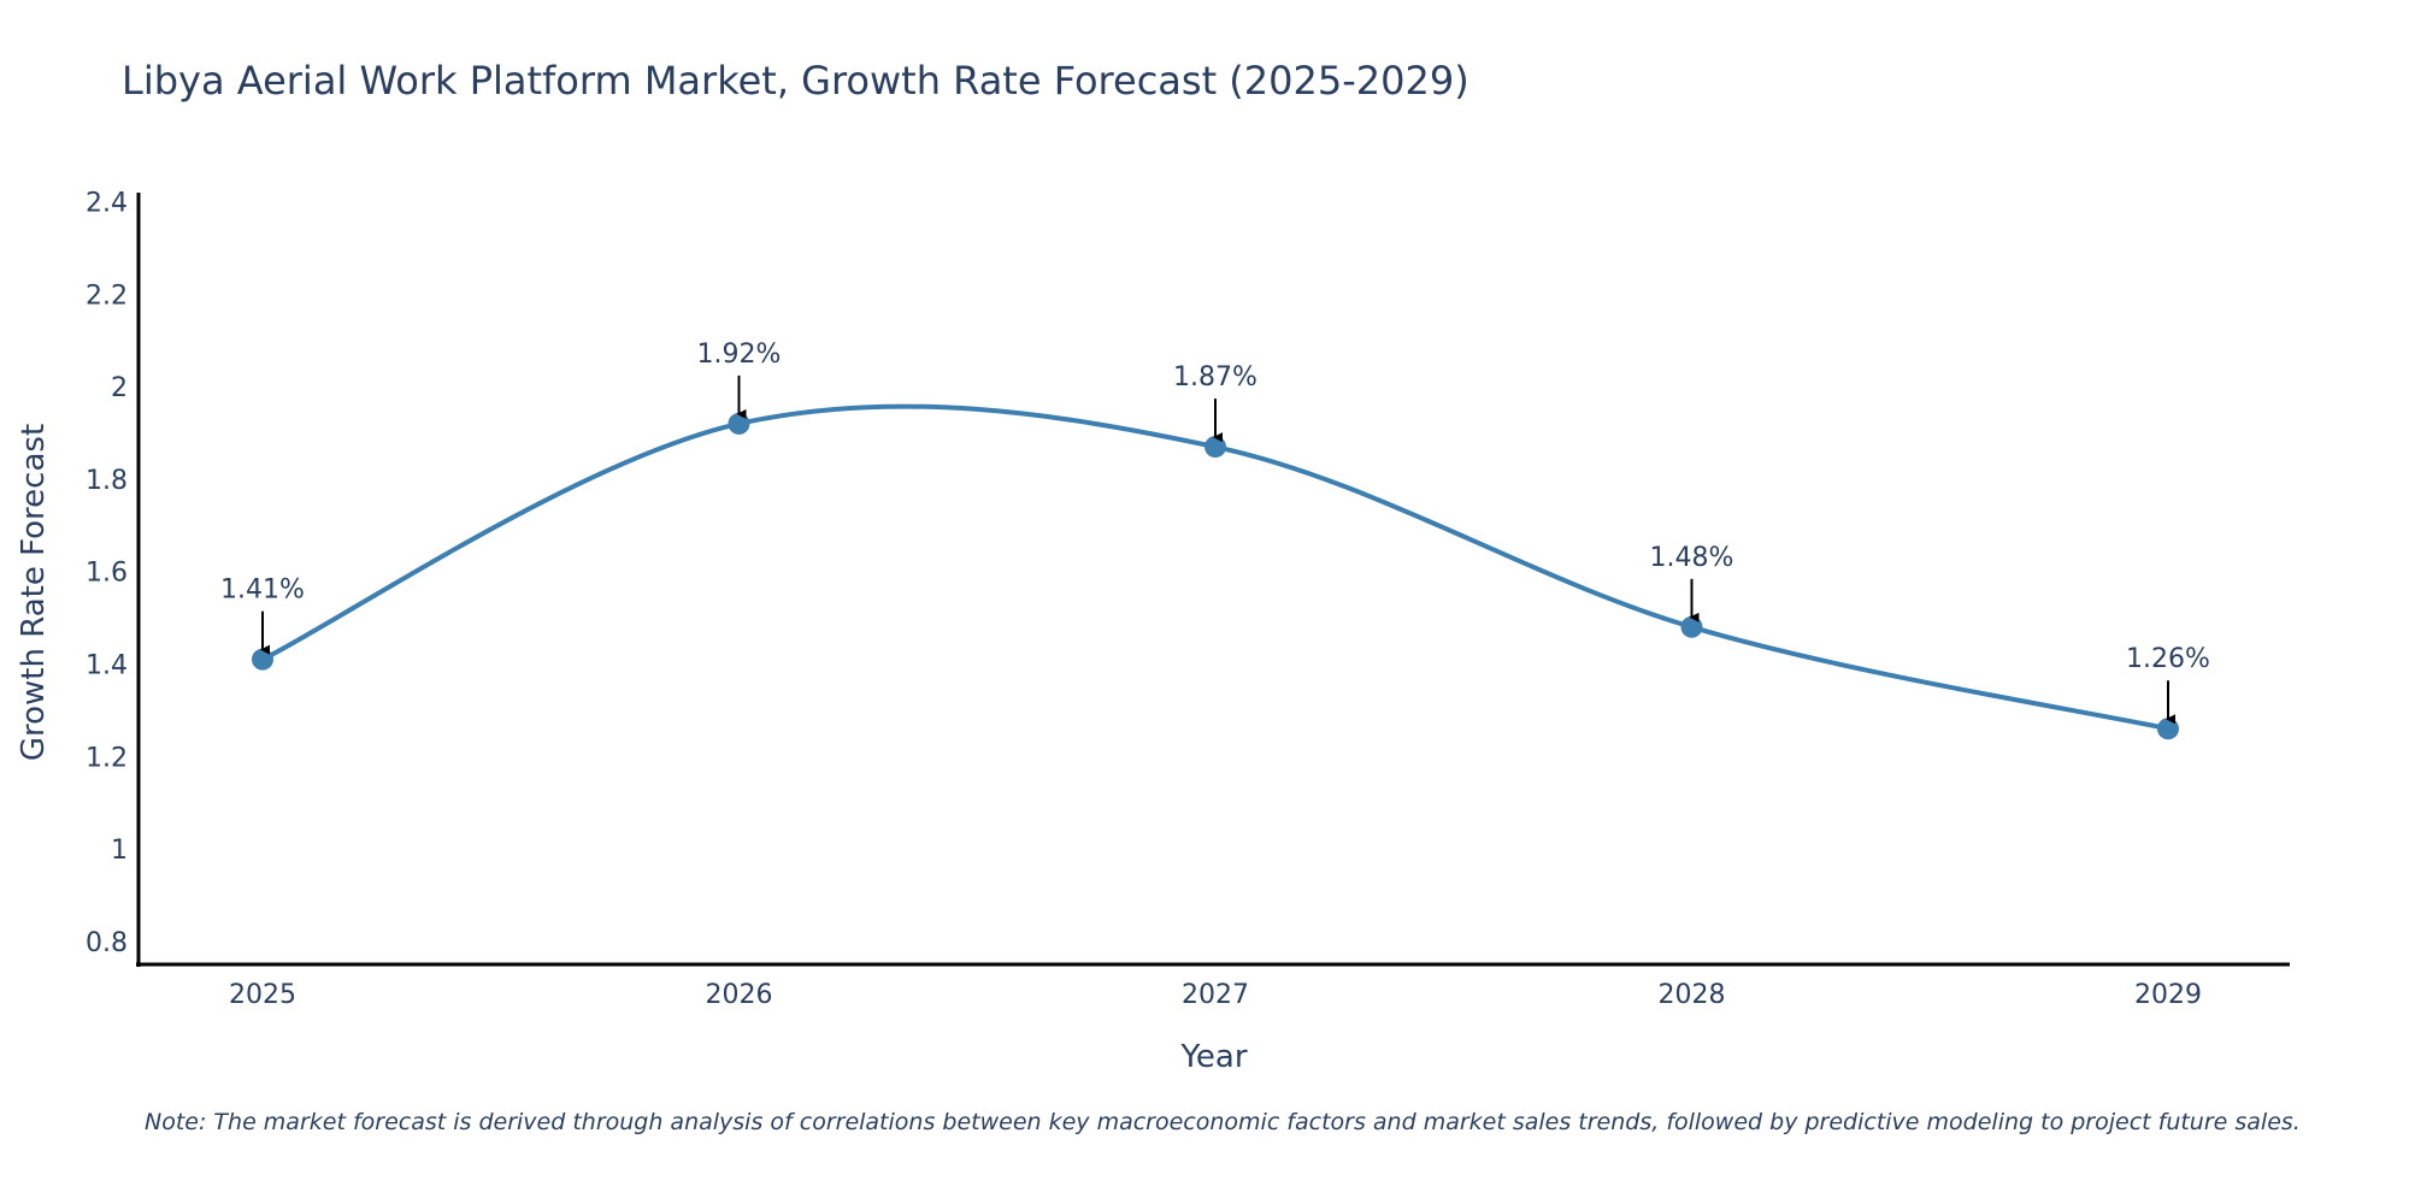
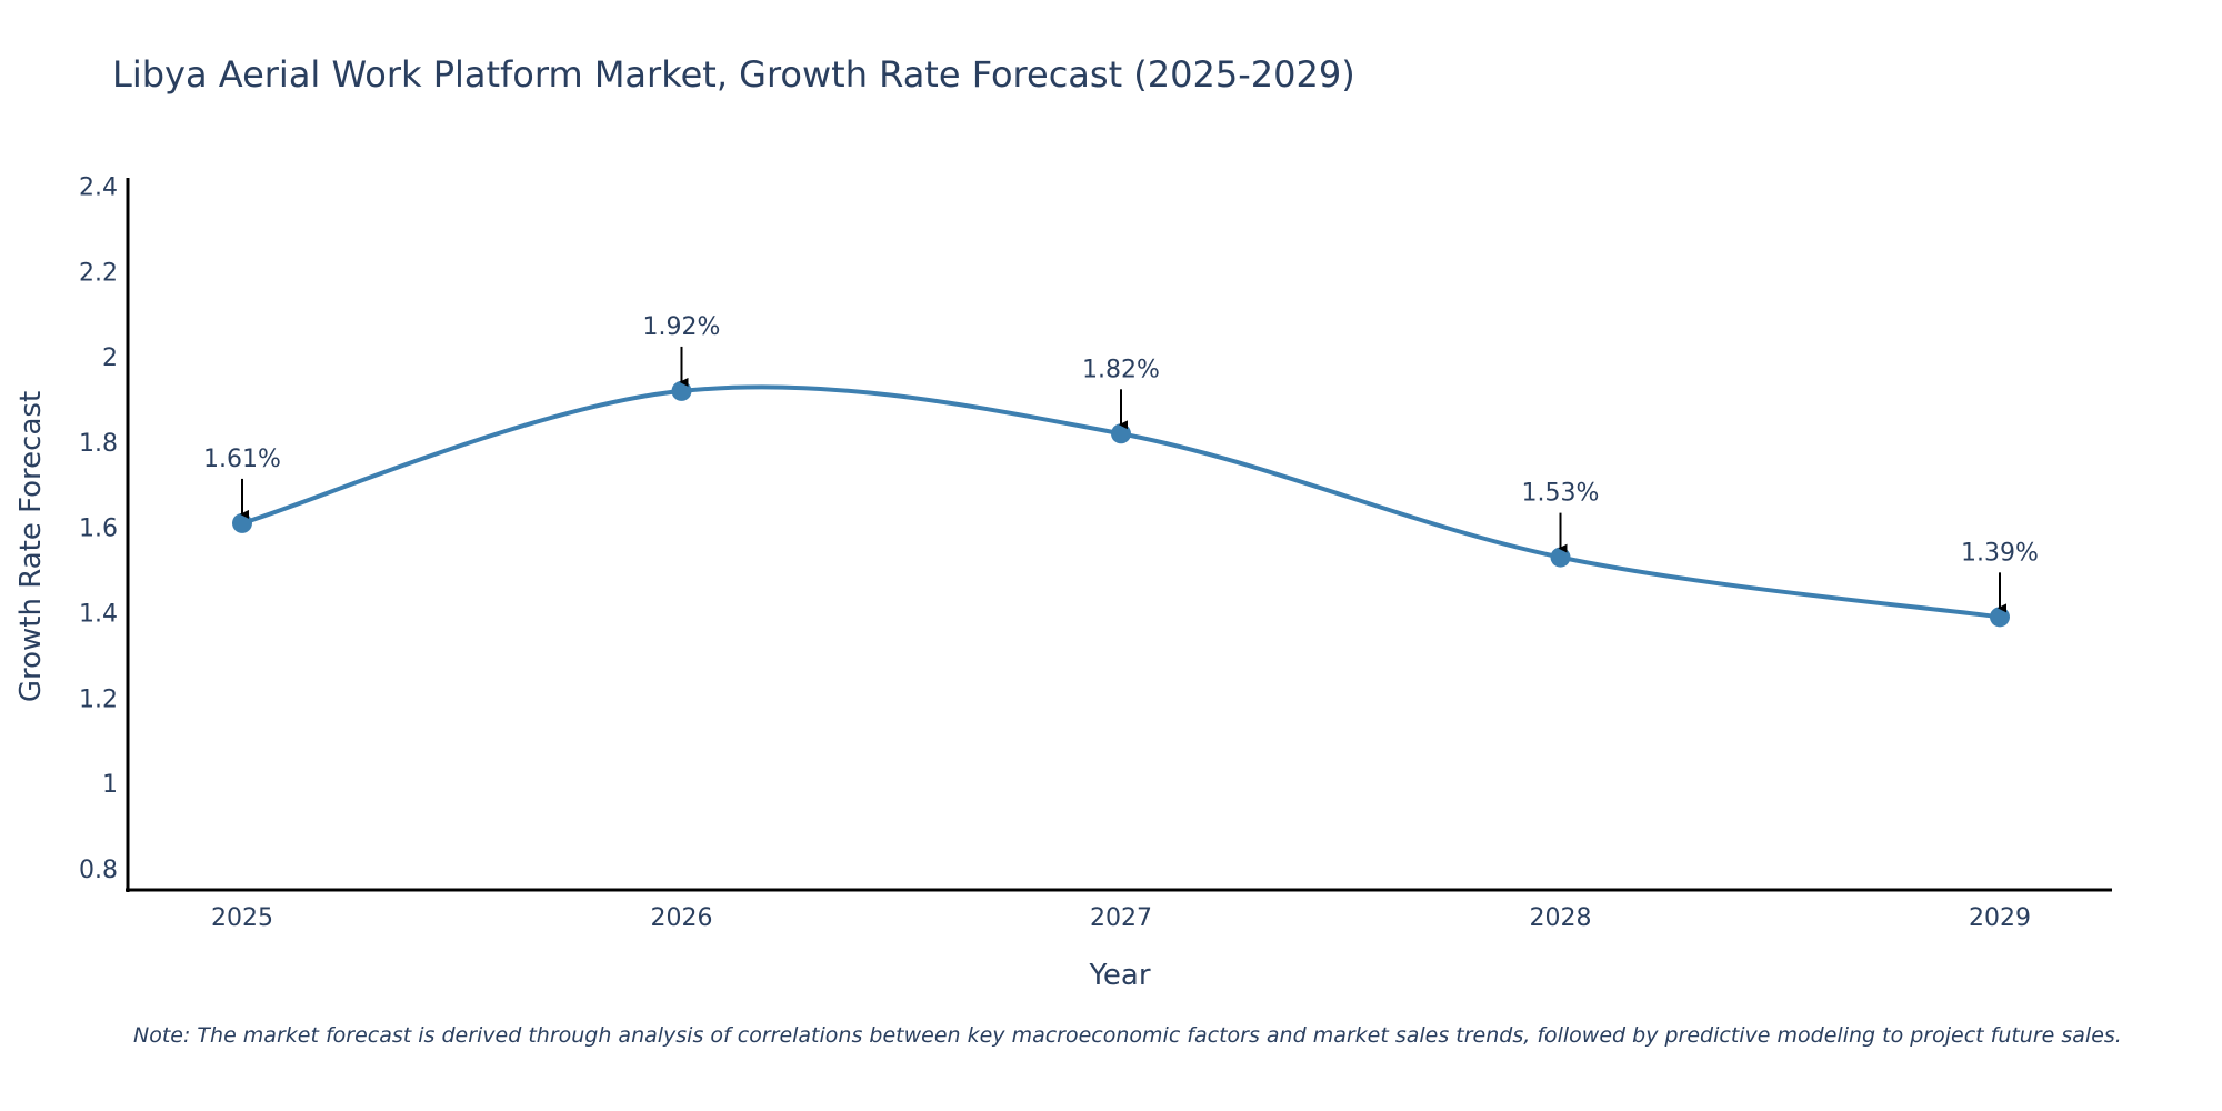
2025: 1.41% -> 1.61%
2027: 1.87% -> 1.82%
2028: 1.48% -> 1.53%
2029: 1.26% -> 1.39%
